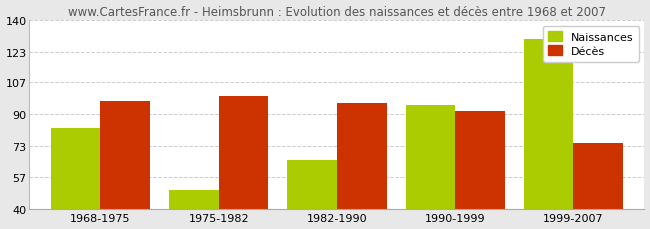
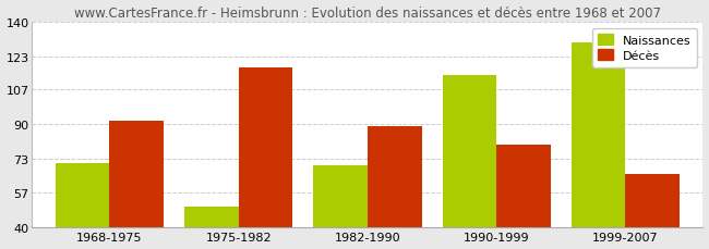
Naissances/1968-1975: 83 -> 71
Décès/1968-1975: 97 -> 92
Décès/1975-1982: 100 -> 118
Naissances/1982-1990: 66 -> 70
Décès/1982-1990: 96 -> 89
Naissances/1990-1999: 95 -> 114
Décès/1990-1999: 92 -> 80
Décès/1999-2007: 75 -> 66
